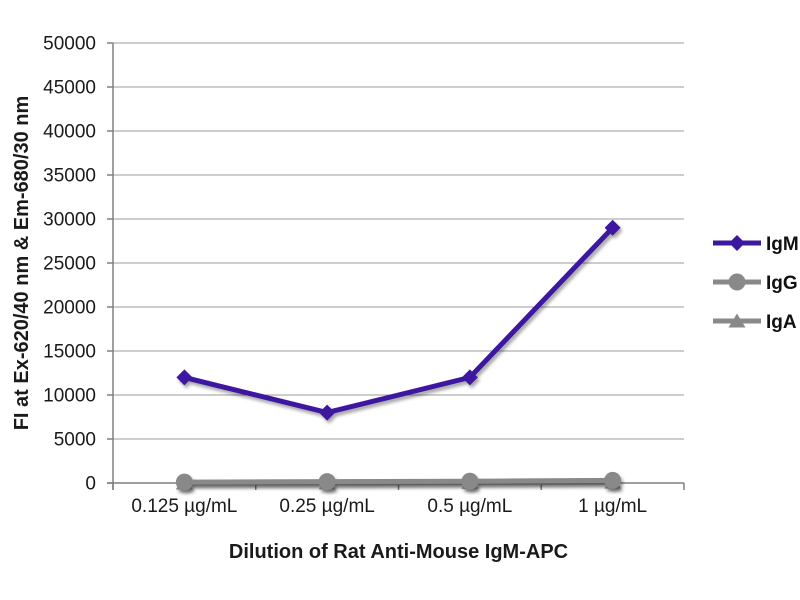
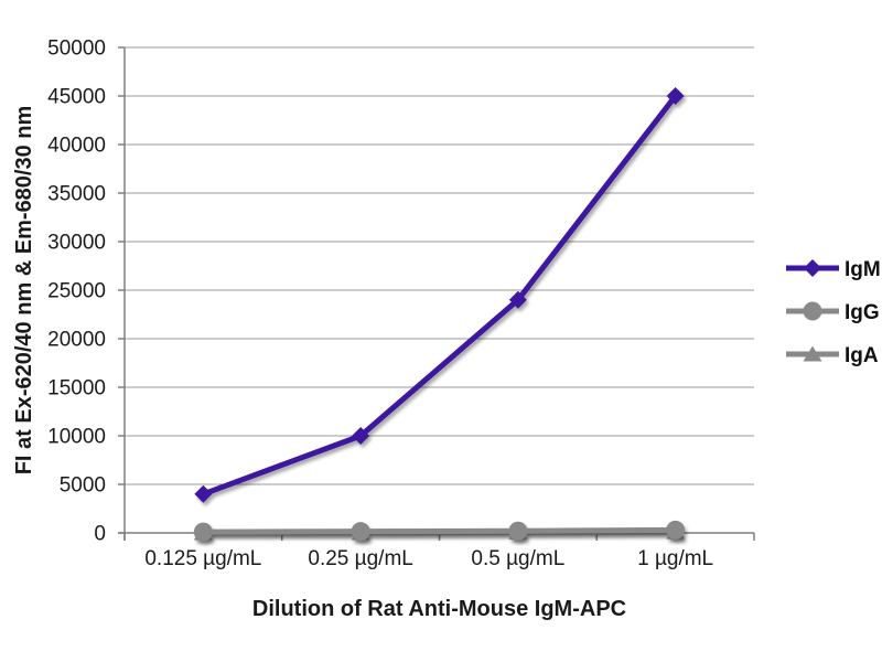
IgM/0.125 µg/mL: 12000 -> 4000
IgM/0.25 µg/mL: 8000 -> 10000
IgM/0.5 µg/mL: 12000 -> 24000
IgM/1 µg/mL: 29000 -> 45000
